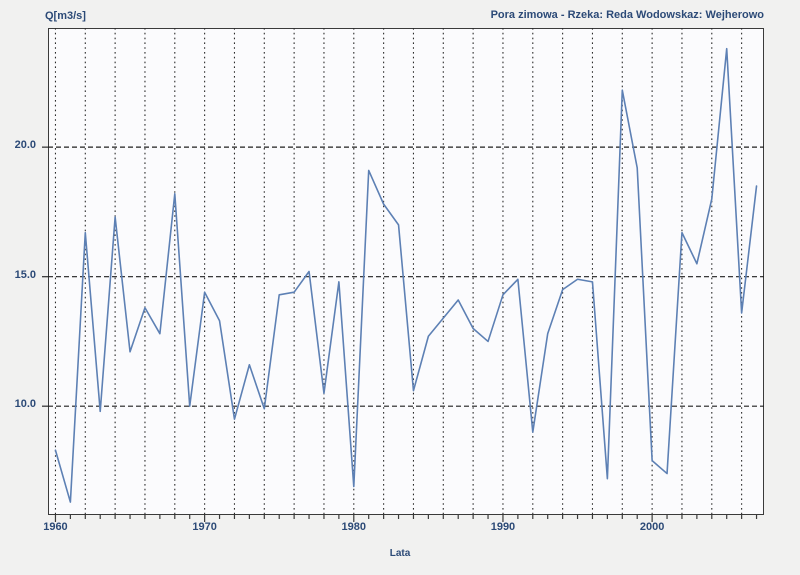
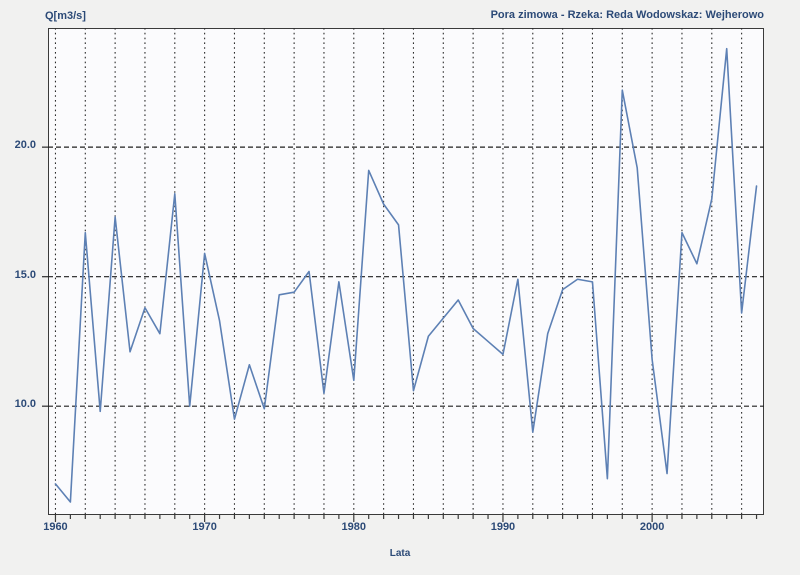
1960: 8.3 -> 7.0
1970: 14.4 -> 15.9
1980: 6.9 -> 11.0
1990: 14.3 -> 12.0
2000: 7.9 -> 11.8
